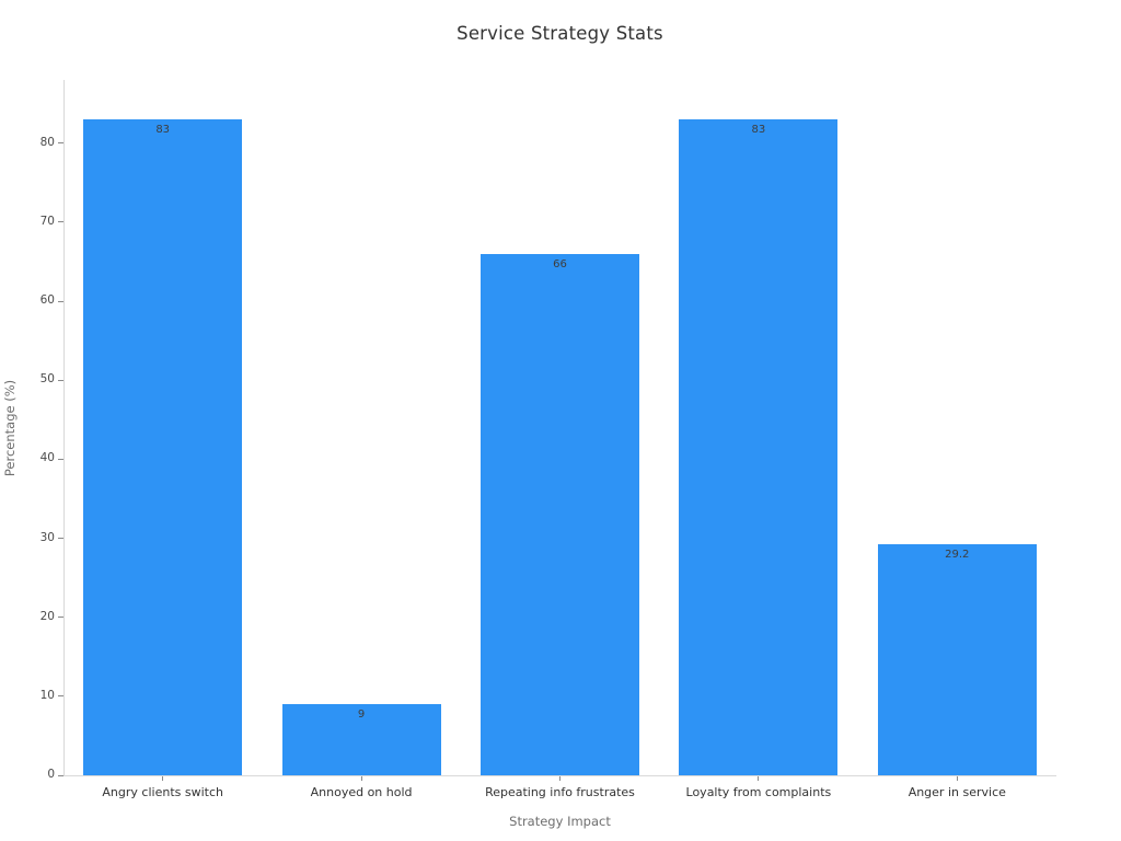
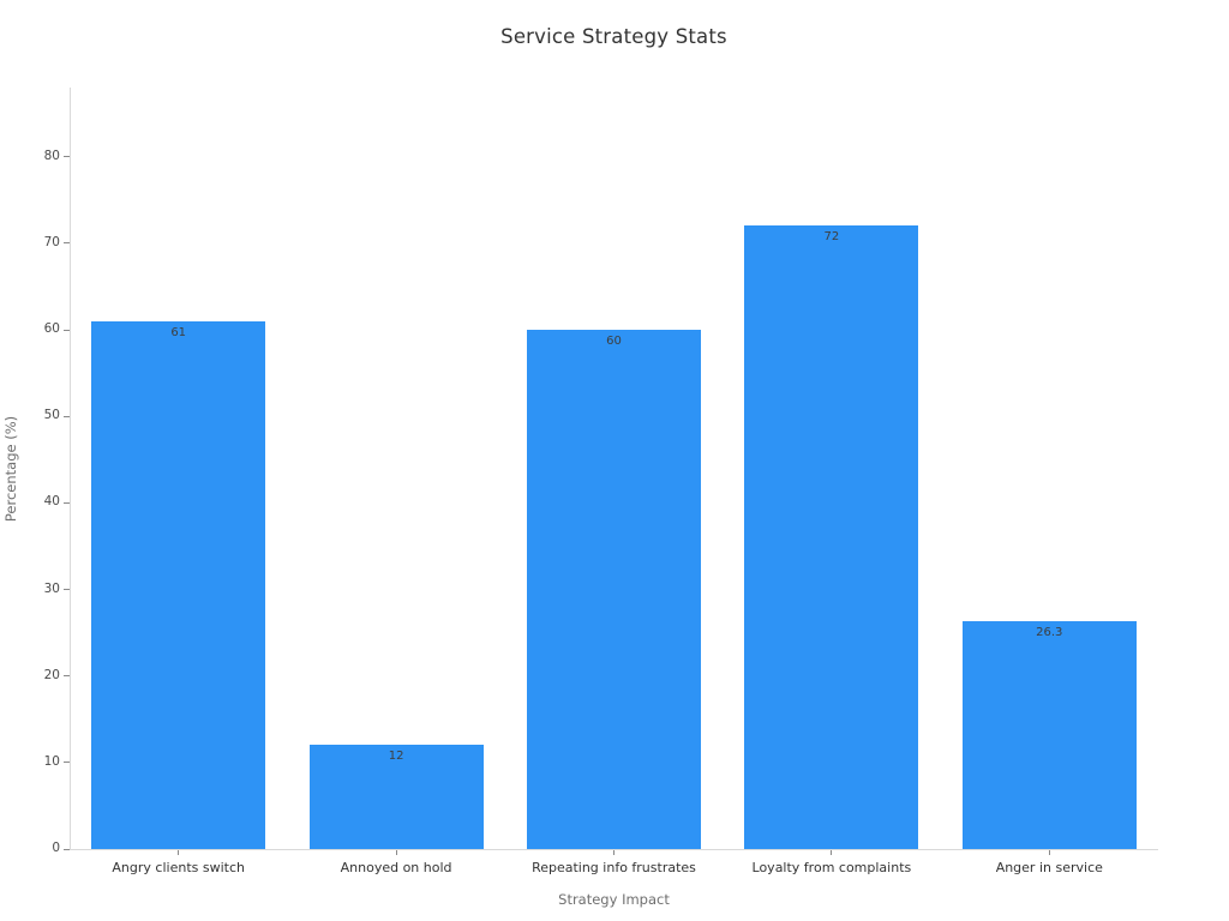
Angry clients switch: 83 -> 61
Annoyed on hold: 9 -> 12
Repeating info frustrates: 66 -> 60
Loyalty from complaints: 83 -> 72
Anger in service: 29.2 -> 26.3
